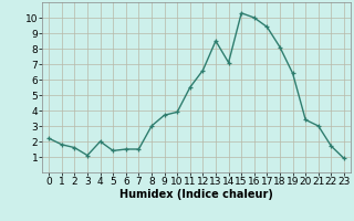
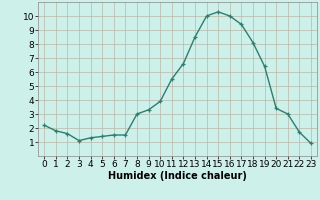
4: 2.0 -> 1.3
9: 3.7 -> 3.3
14: 7.1 -> 10.0
